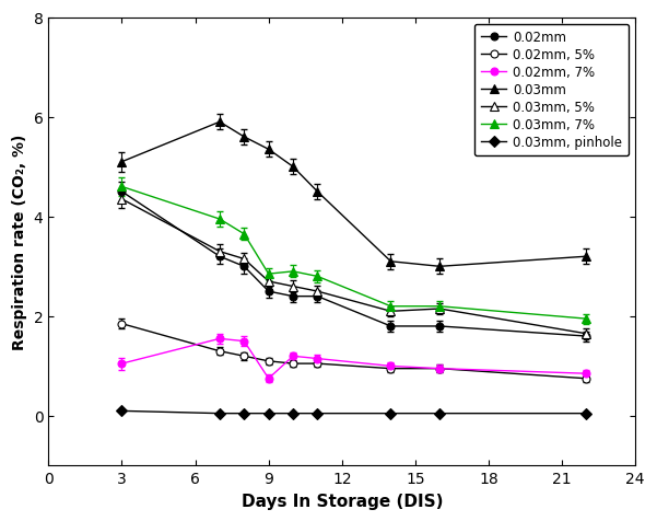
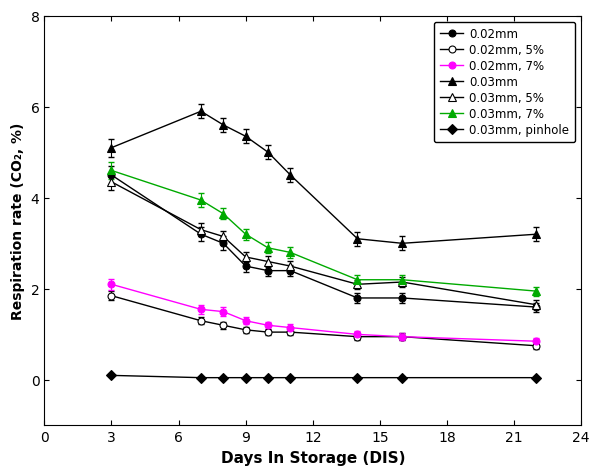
0.02mm, 7%/3: 1.05 -> 2.10
0.02mm, 7%/9: 0.75 -> 1.30
0.03mm, 7%/9: 2.85 -> 3.20
